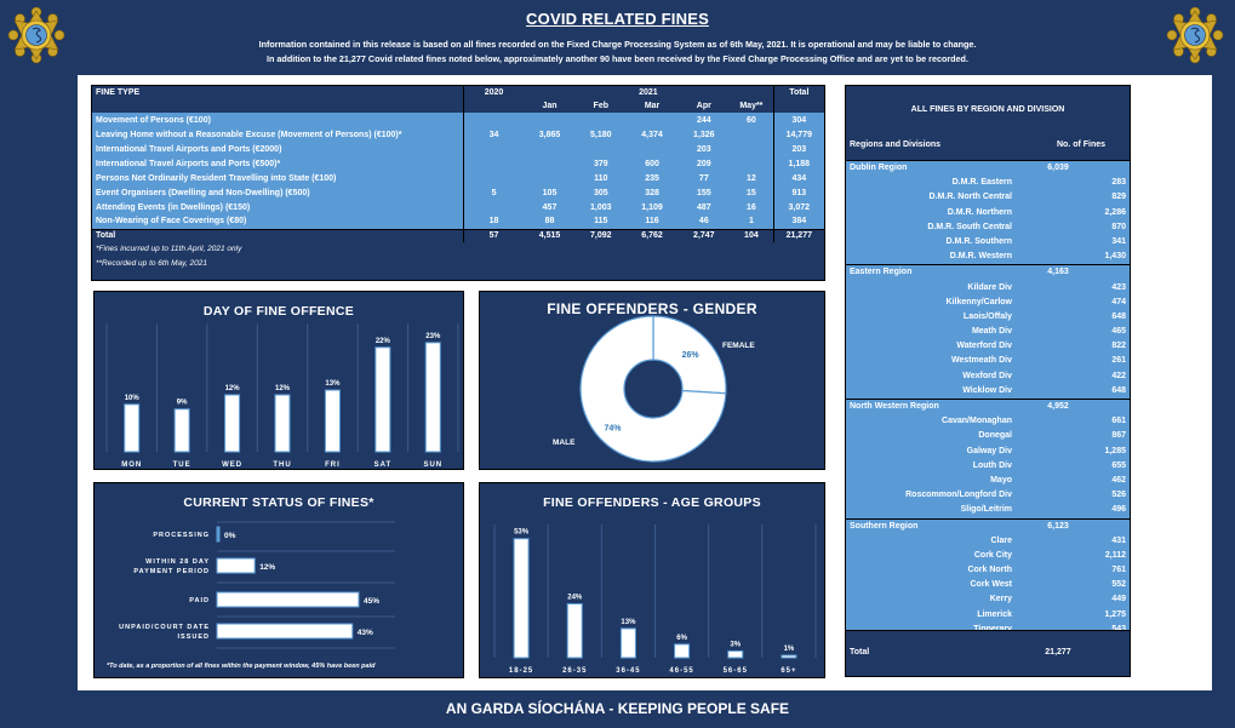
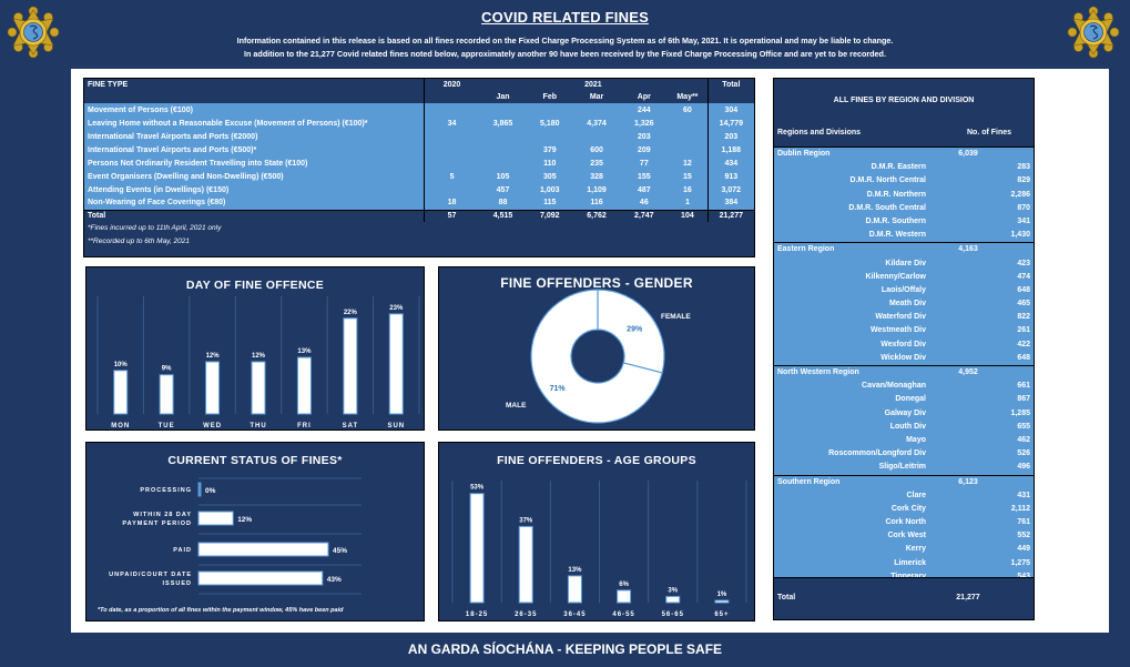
FINE OFFENDERS - GENDER/FEMALE: 26% -> 29%
FINE OFFENDERS - GENDER/MALE: 74% -> 71%
FINE OFFENDERS - AGE GROUPS/26-35: 24% -> 37%
